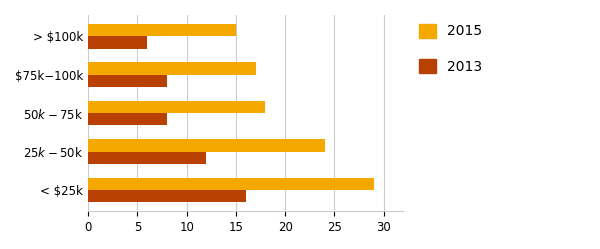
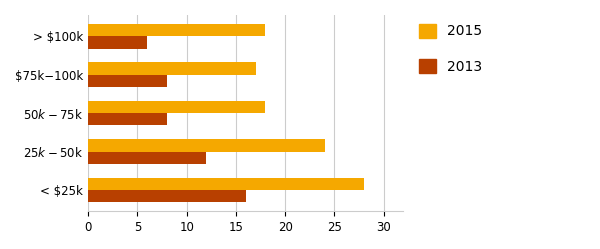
2015/> $100k: 15 -> 18
2015/< $25k: 29 -> 28
